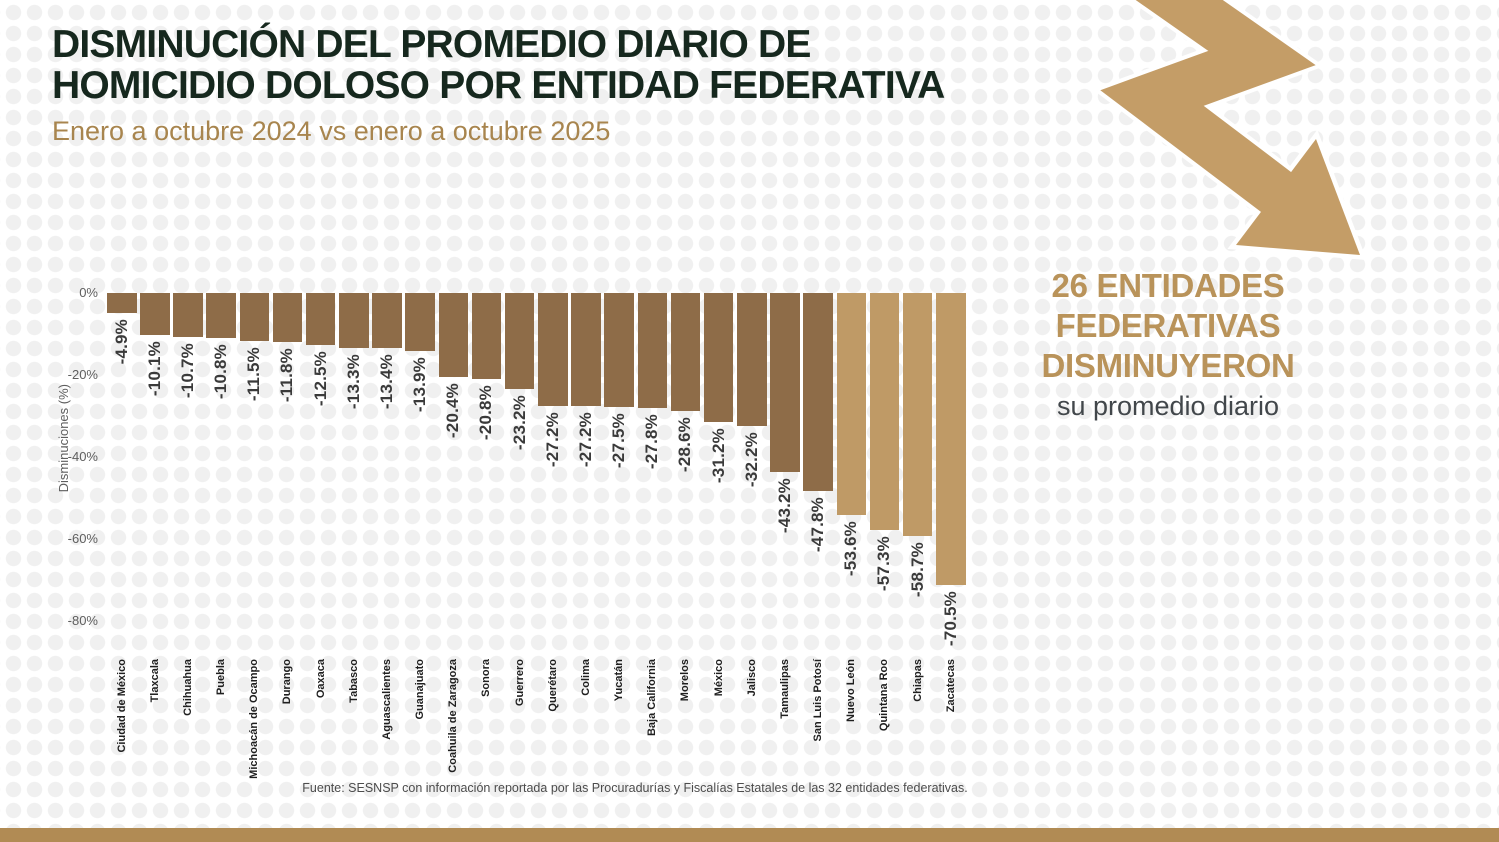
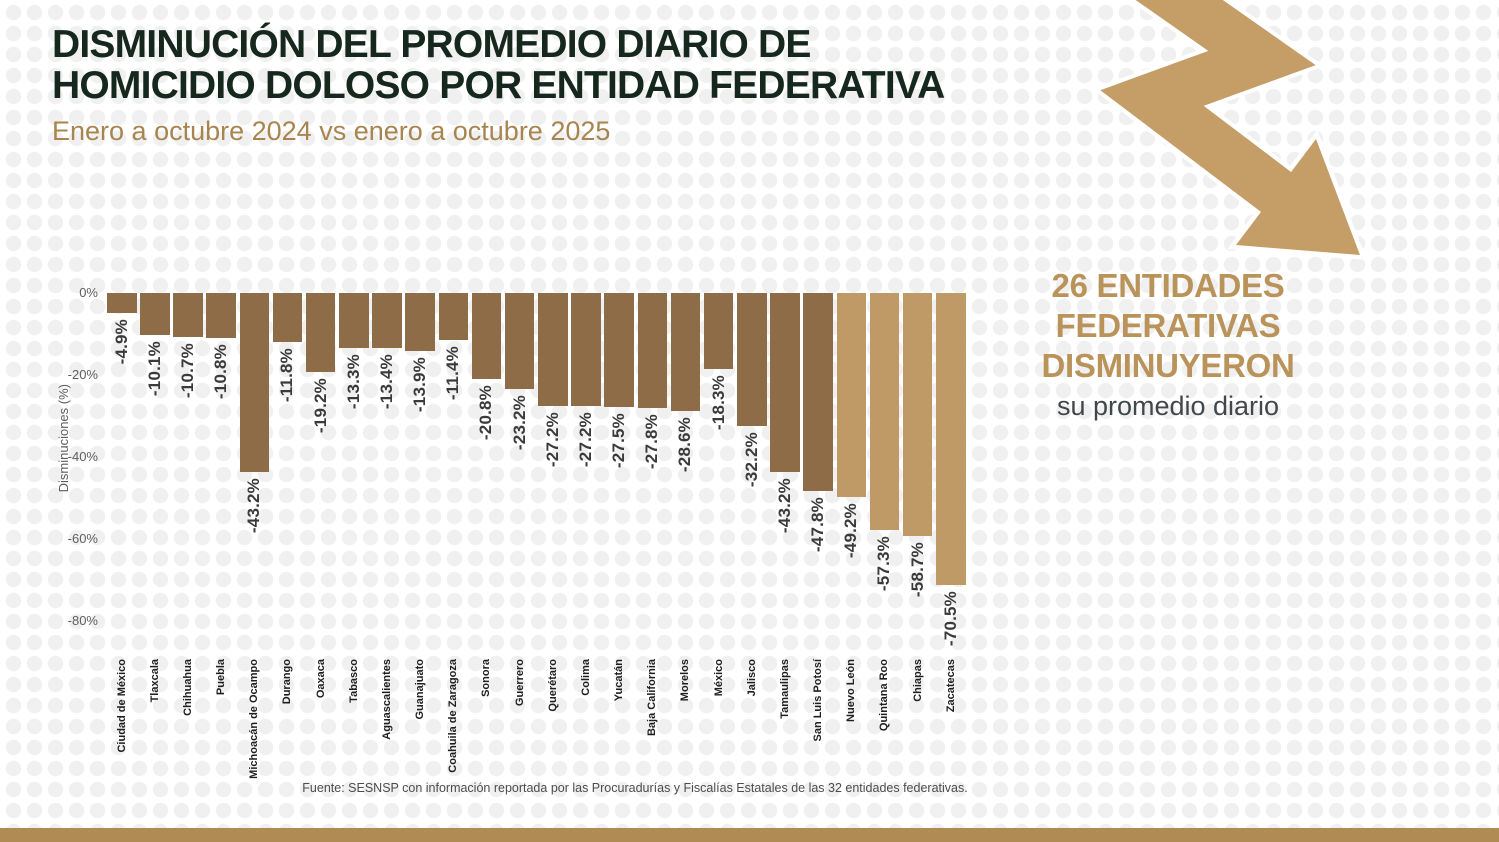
Michoacán de Ocampo: -11.5% -> -43.2%
Oaxaca: -12.5% -> -19.2%
Coahuila de Zaragoza: -20.4% -> -11.4%
México: -31.2% -> -18.3%
Nuevo León: -53.6% -> -49.2%
